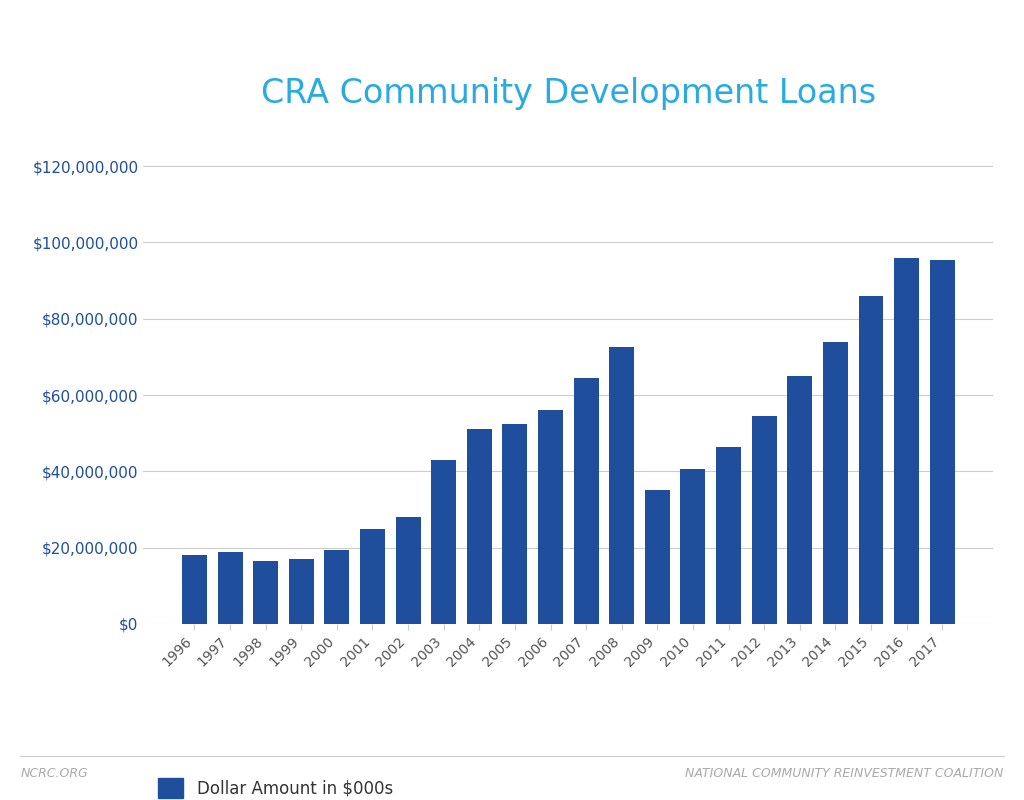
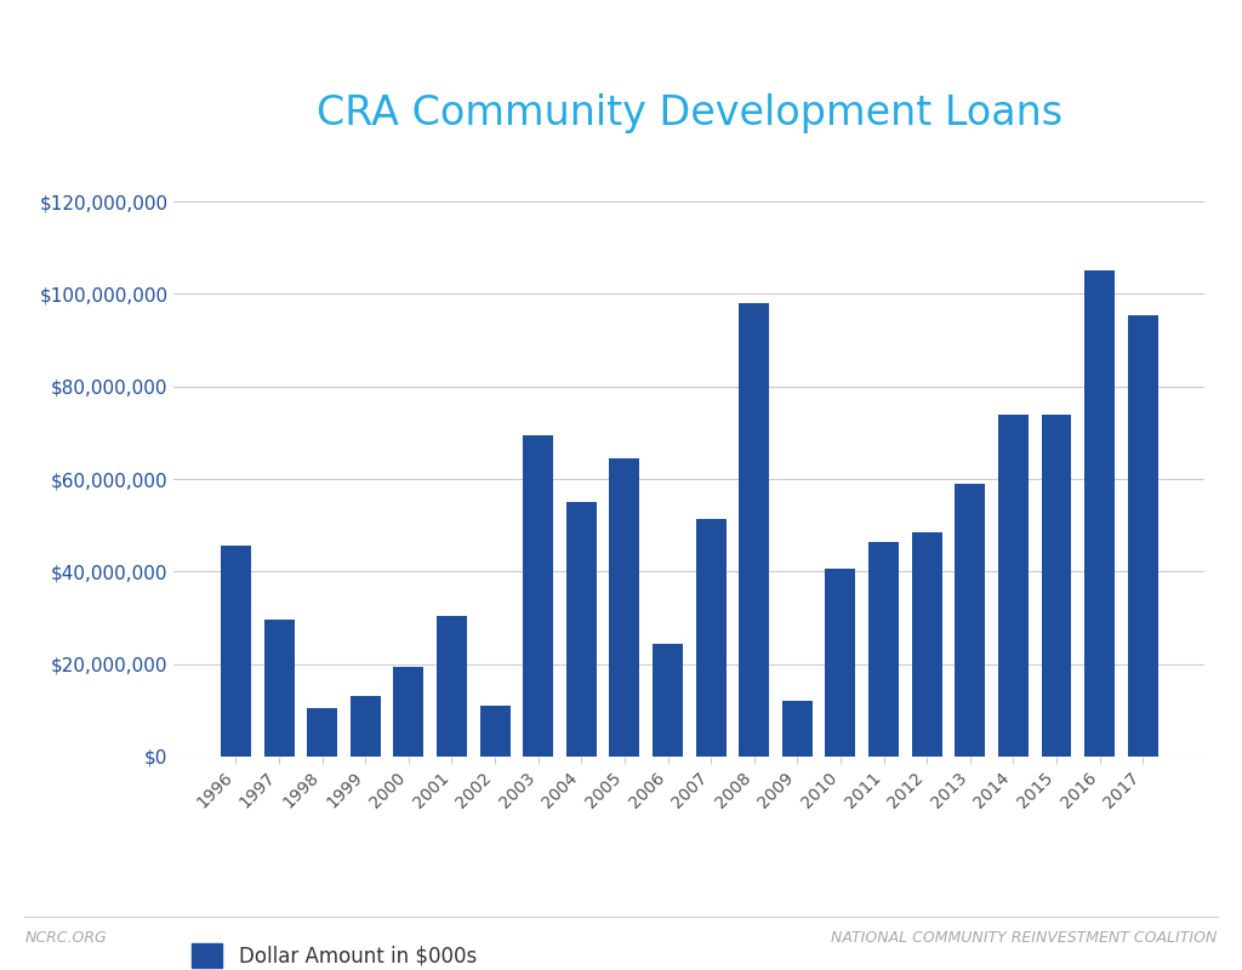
1996: $18,000,000 -> $45,500,000
1997: $19,000,000 -> $29,500,000
1998: $16,500,000 -> $10,500,000
1999: $17,000,000 -> $13,000,000
2001: $25,000,000 -> $30,500,000
2002: $28,000,000 -> $11,000,000
2003: $43,000,000 -> $69,500,000
2004: $51,000,000 -> $55,000,000
2005: $52,500,000 -> $64,500,000
2006: $56,000,000 -> $24,500,000
2007: $64,500,000 -> $51,500,000
2008: $72,500,000 -> $98,000,000
2009: $35,000,000 -> $12,000,000
2012: $54,500,000 -> $48,500,000
2013: $65,000,000 -> $59,000,000
2015: $86,000,000 -> $74,000,000
2016: $96,000,000 -> $105,000,000
